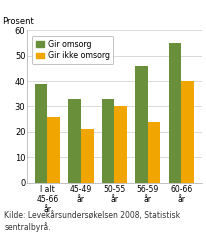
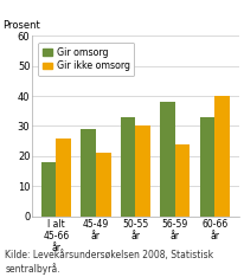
Gir omsorg/I alt 45-66 år: 39 -> 18
Gir omsorg/45-49 år: 33 -> 29
Gir omsorg/56-59 år: 46 -> 38
Gir omsorg/60-66 år: 55 -> 33
